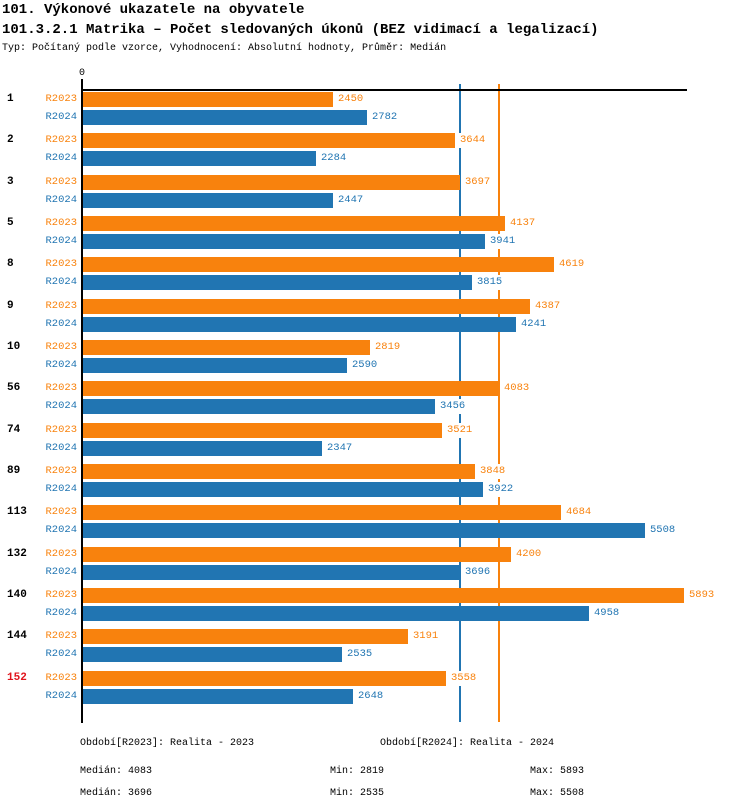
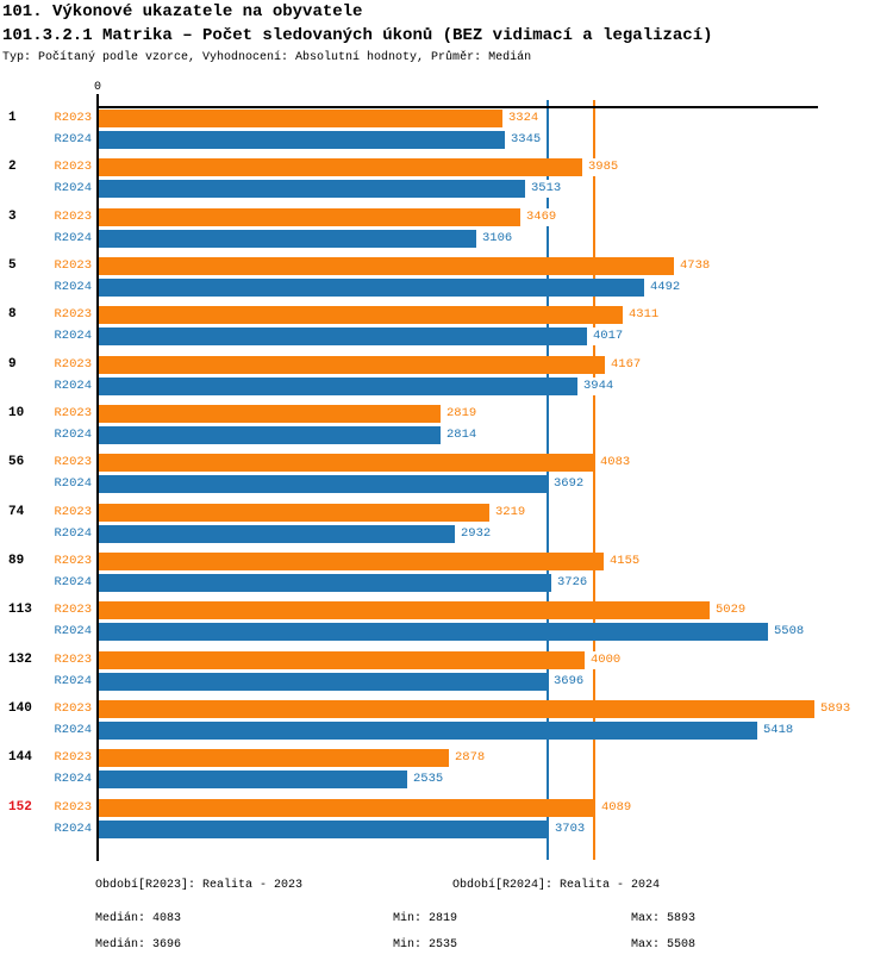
R2023/1: 2450 -> 3324
R2024/1: 2782 -> 3345
R2023/2: 3644 -> 3985
R2024/2: 2284 -> 3513
R2023/3: 3697 -> 3469
R2024/3: 2447 -> 3106
R2023/5: 4137 -> 4738
R2024/5: 3941 -> 4492
R2023/8: 4619 -> 4311
R2024/8: 3815 -> 4017
R2023/9: 4387 -> 4167
R2024/9: 4241 -> 3944
R2024/10: 2590 -> 2814
R2024/56: 3456 -> 3692
R2023/74: 3521 -> 3219
R2024/74: 2347 -> 2932
R2023/89: 3848 -> 4155
R2024/89: 3922 -> 3726
R2023/113: 4684 -> 5029
R2023/132: 4200 -> 4000
R2024/140: 4958 -> 5418
R2023/144: 3191 -> 2878
R2023/152: 3558 -> 4089
R2024/152: 2648 -> 3703
